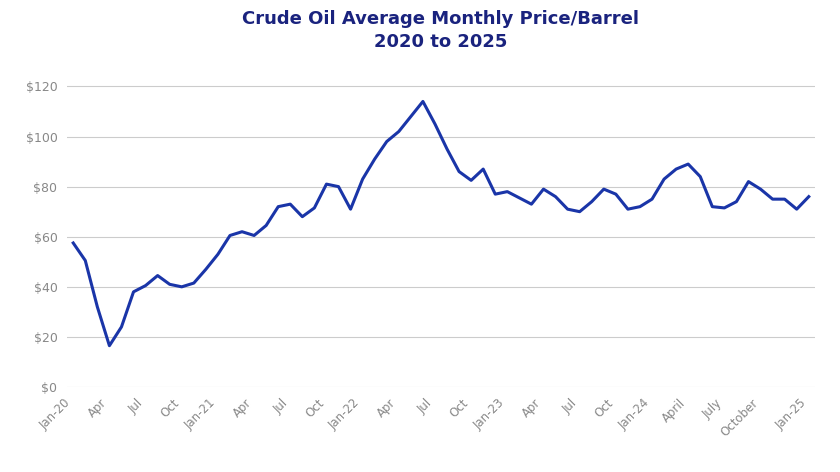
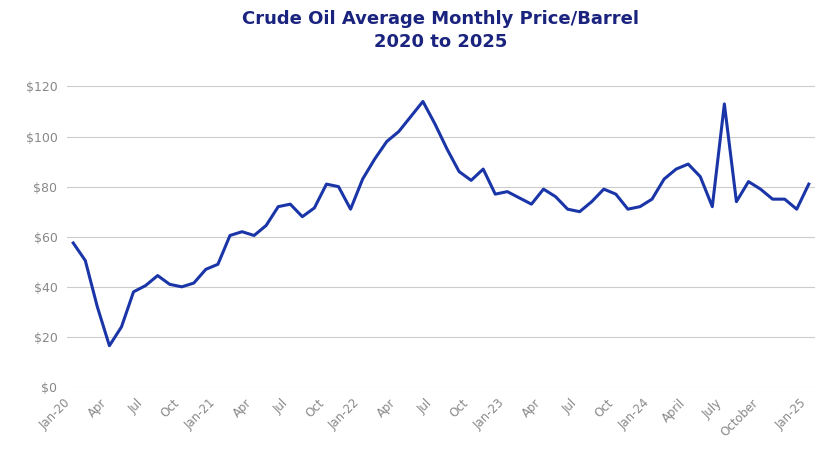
Jan-21: $53.0 -> $49.0
July: $71.5 -> $113.0
Jan-25: $76.0 -> $81.0
